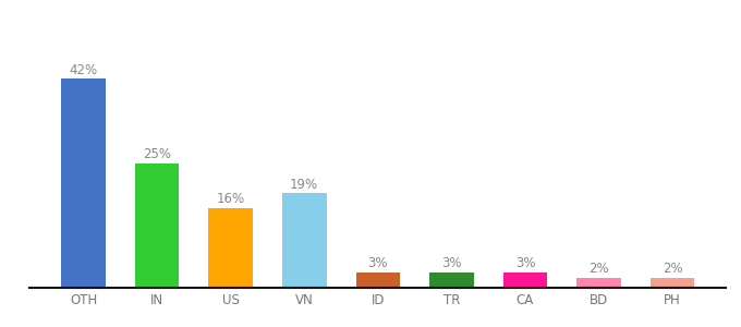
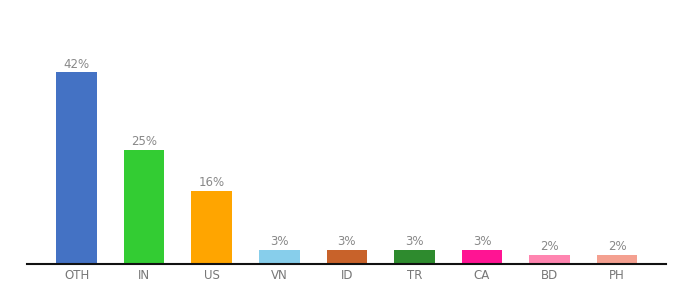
VN: 19% -> 3%
